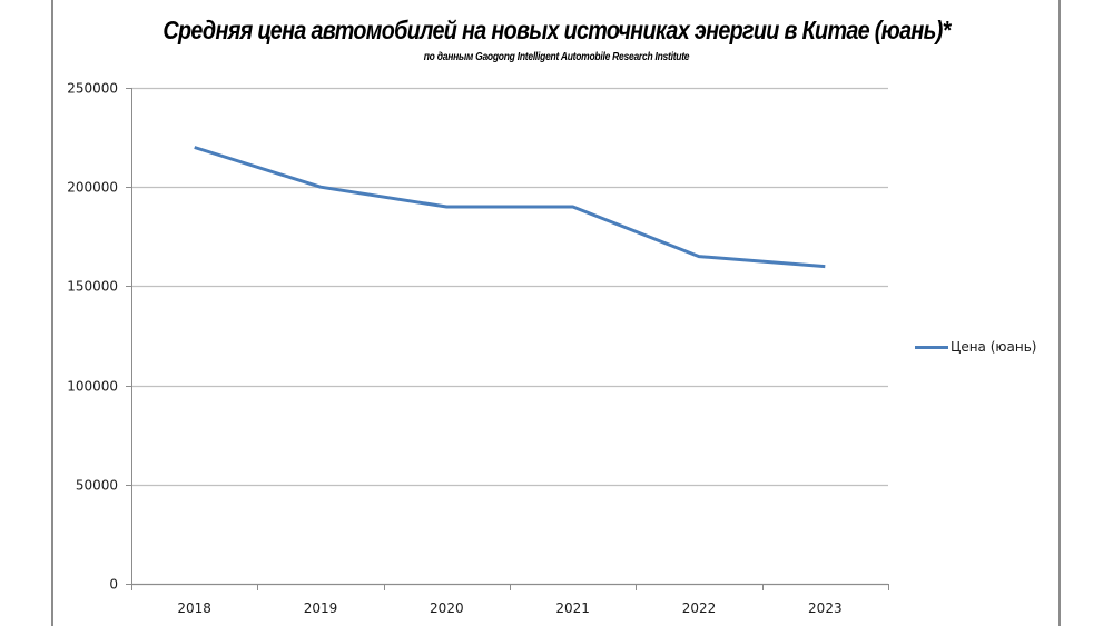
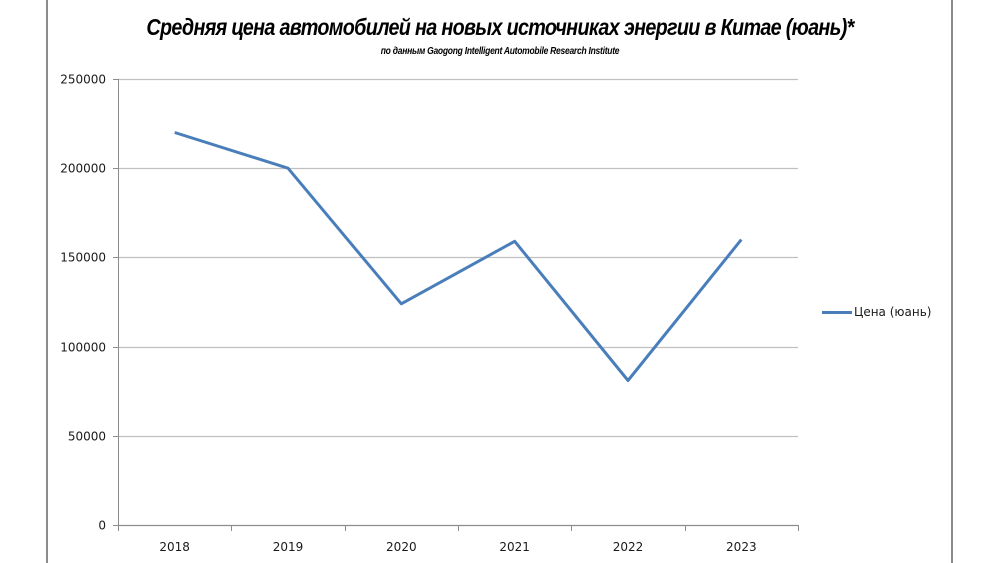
2020: 190000 -> 124000
2021: 190000 -> 159000
2022: 165000 -> 81000
